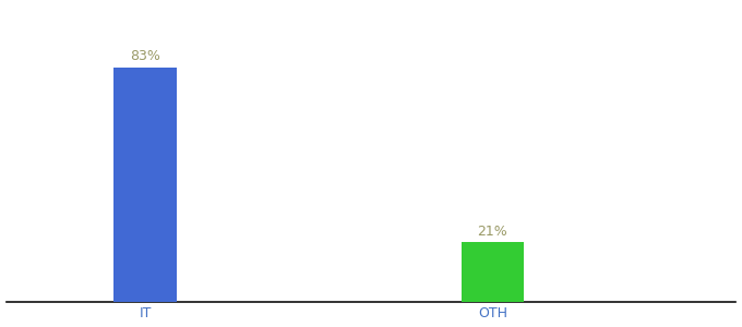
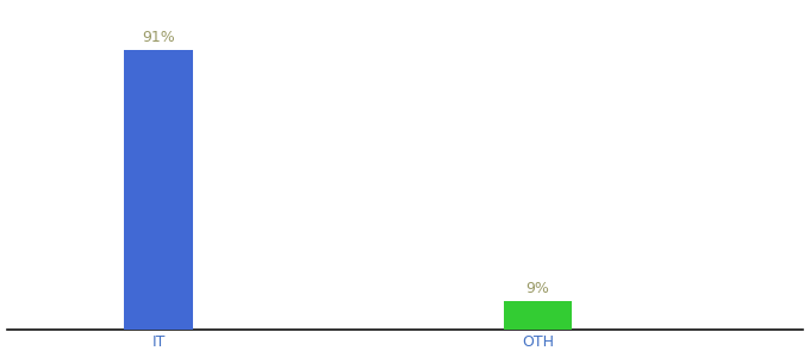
IT: 83% -> 91%
OTH: 21% -> 9%
